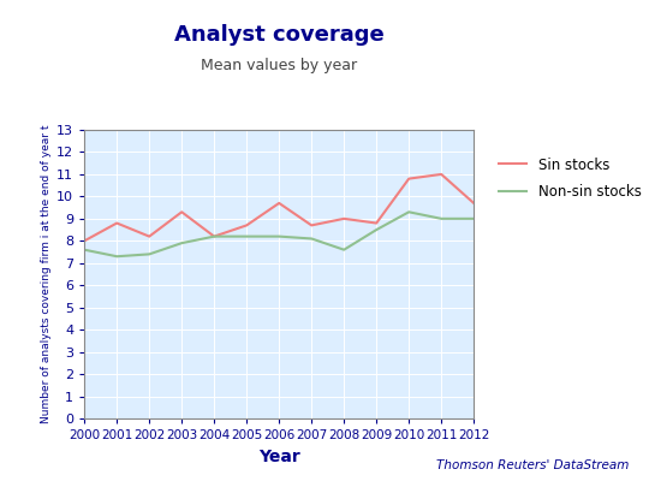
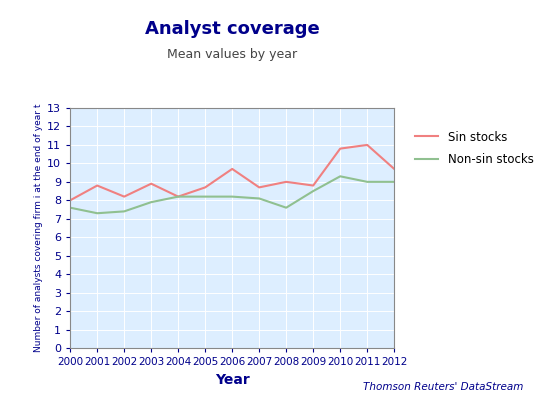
Sin stocks/2003: 9.3 -> 8.9
